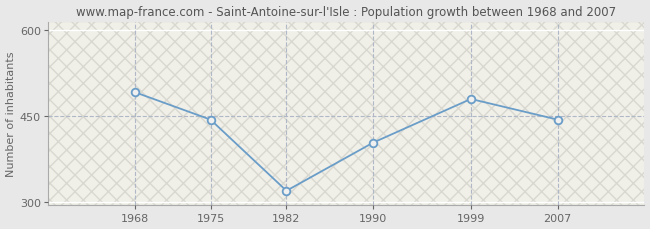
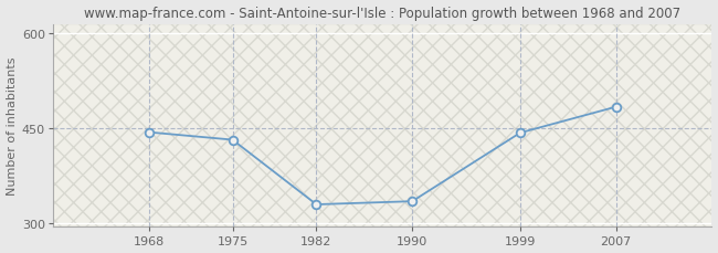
1968: 492 -> 444
1975: 444 -> 432
1982: 320 -> 330
1990: 404 -> 335
1999: 480 -> 443
2007: 444 -> 484
